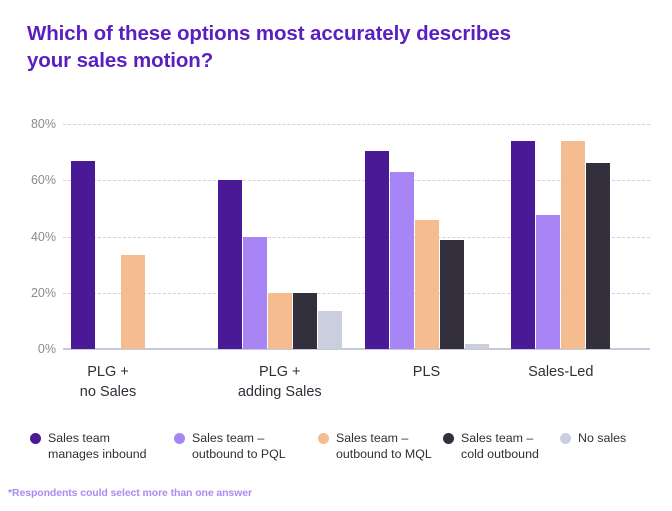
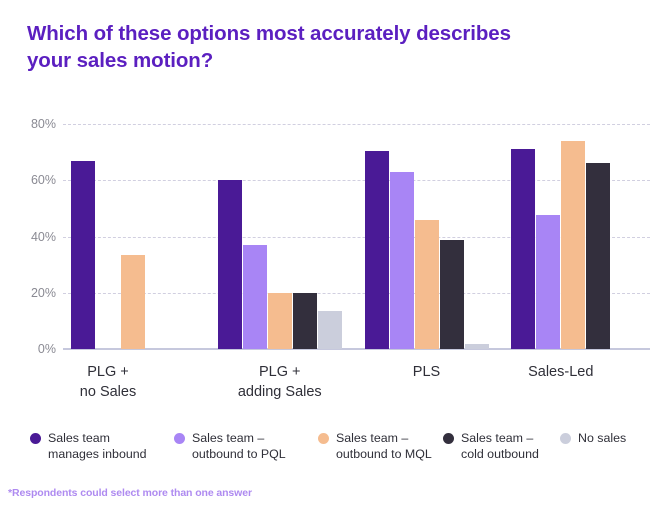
Sales team – outbound to PQL/PLG + adding Sales: 40% -> 37%
Sales team manages inbound/Sales-Led: 74% -> 71%
